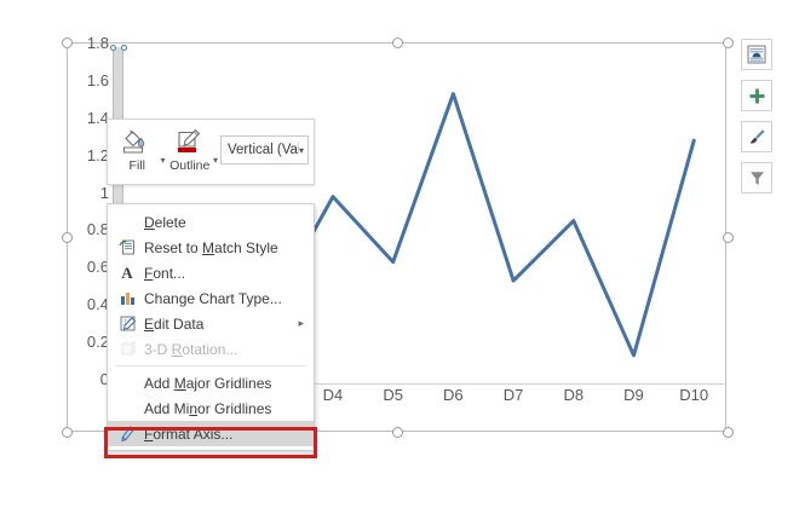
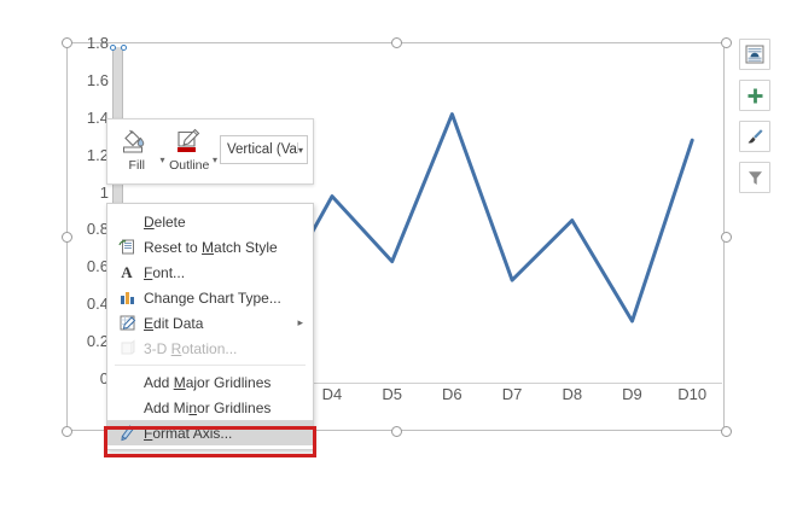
D6: 1.55 -> 1.44
D9: 0.15 -> 0.33
